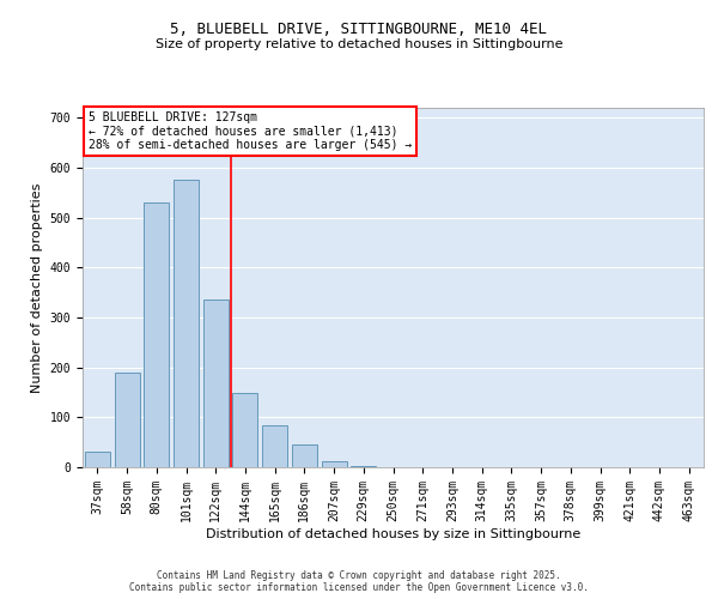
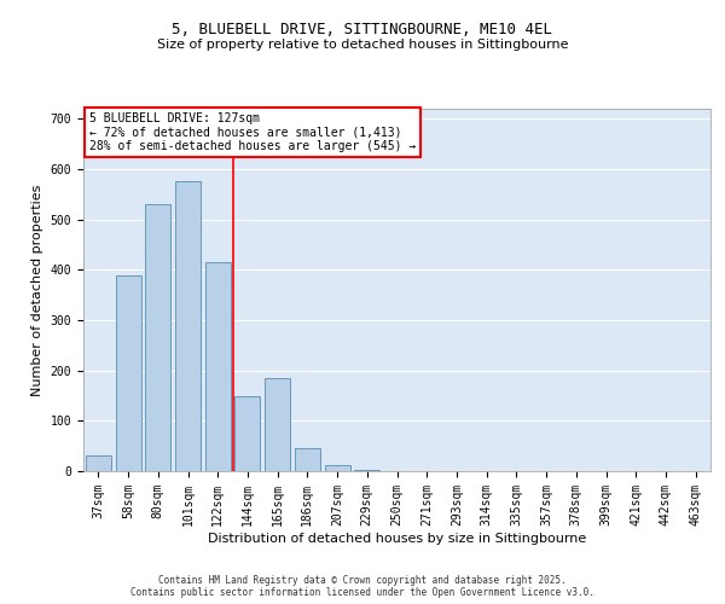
58sqm: 190 -> 390
122sqm: 335 -> 415
165sqm: 85 -> 185
